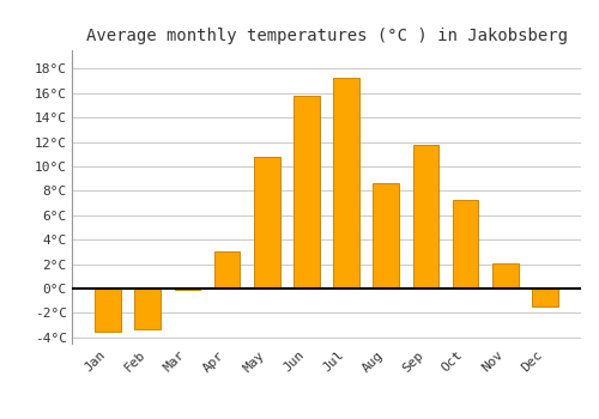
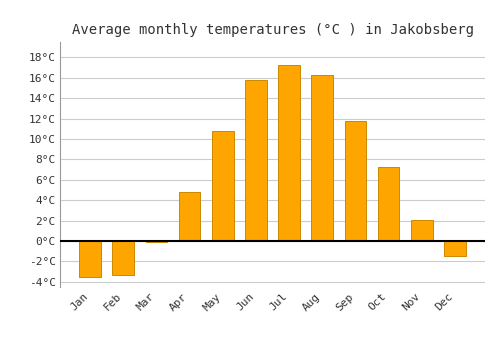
Apr: 3.0°C -> 4.8°C
Aug: 8.6°C -> 16.3°C
